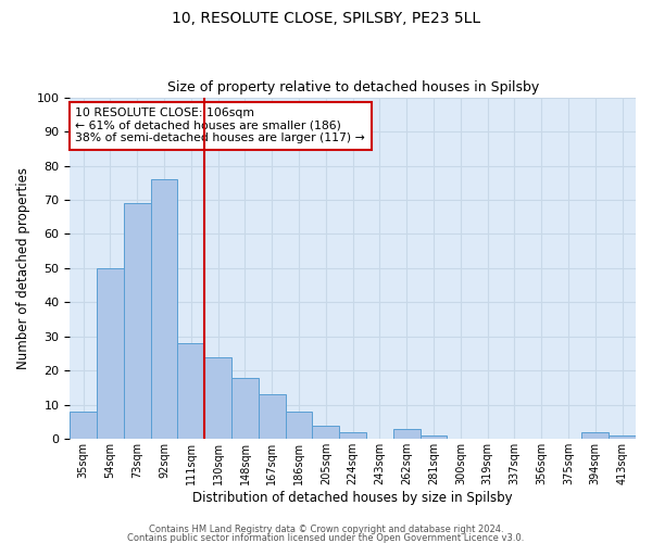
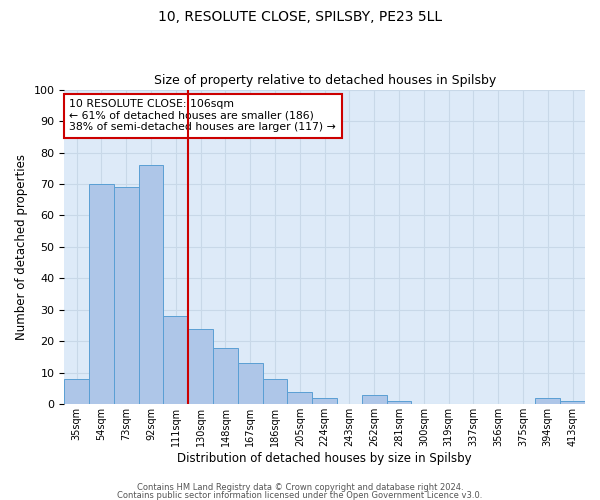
54sqm: 50 -> 70
